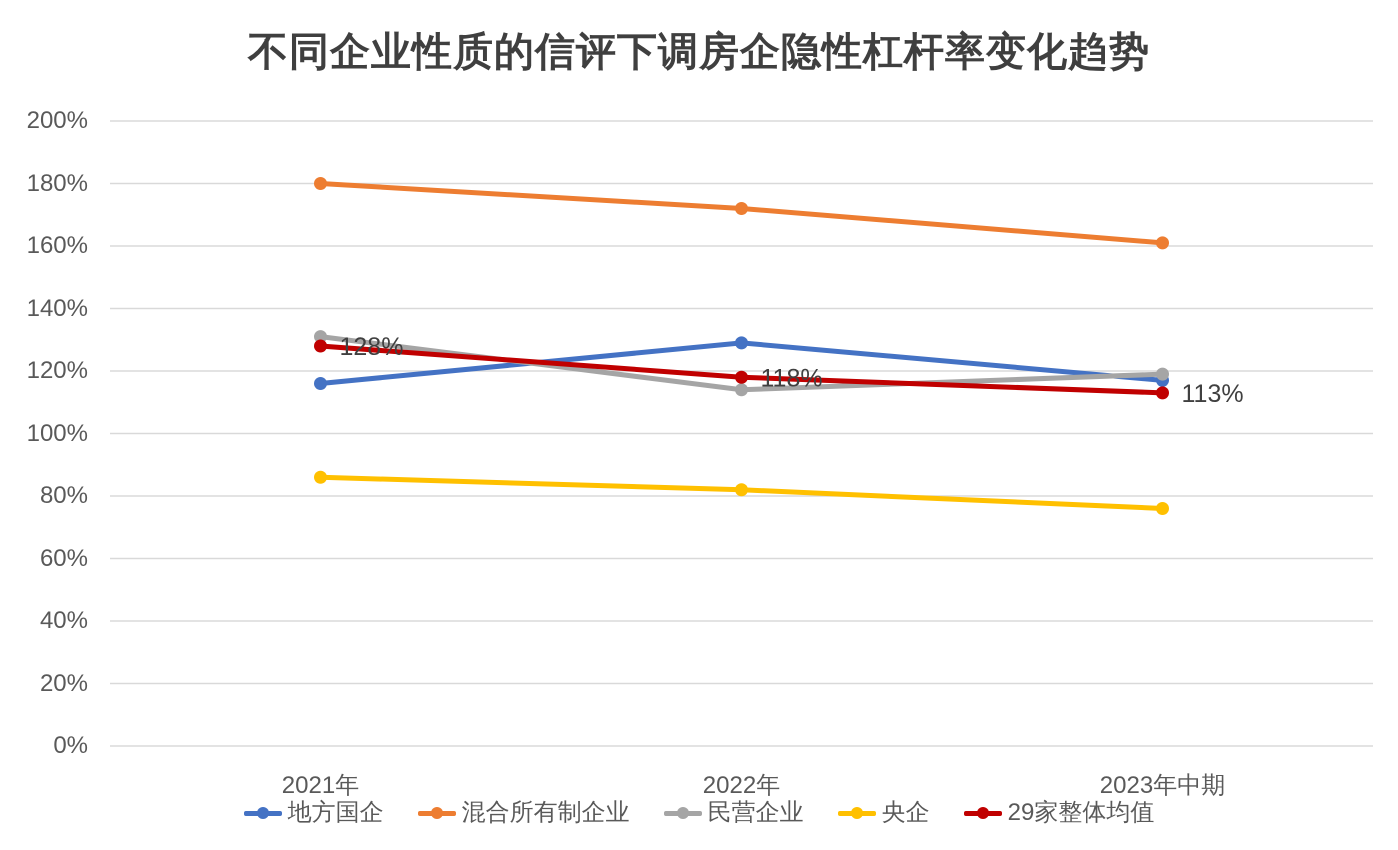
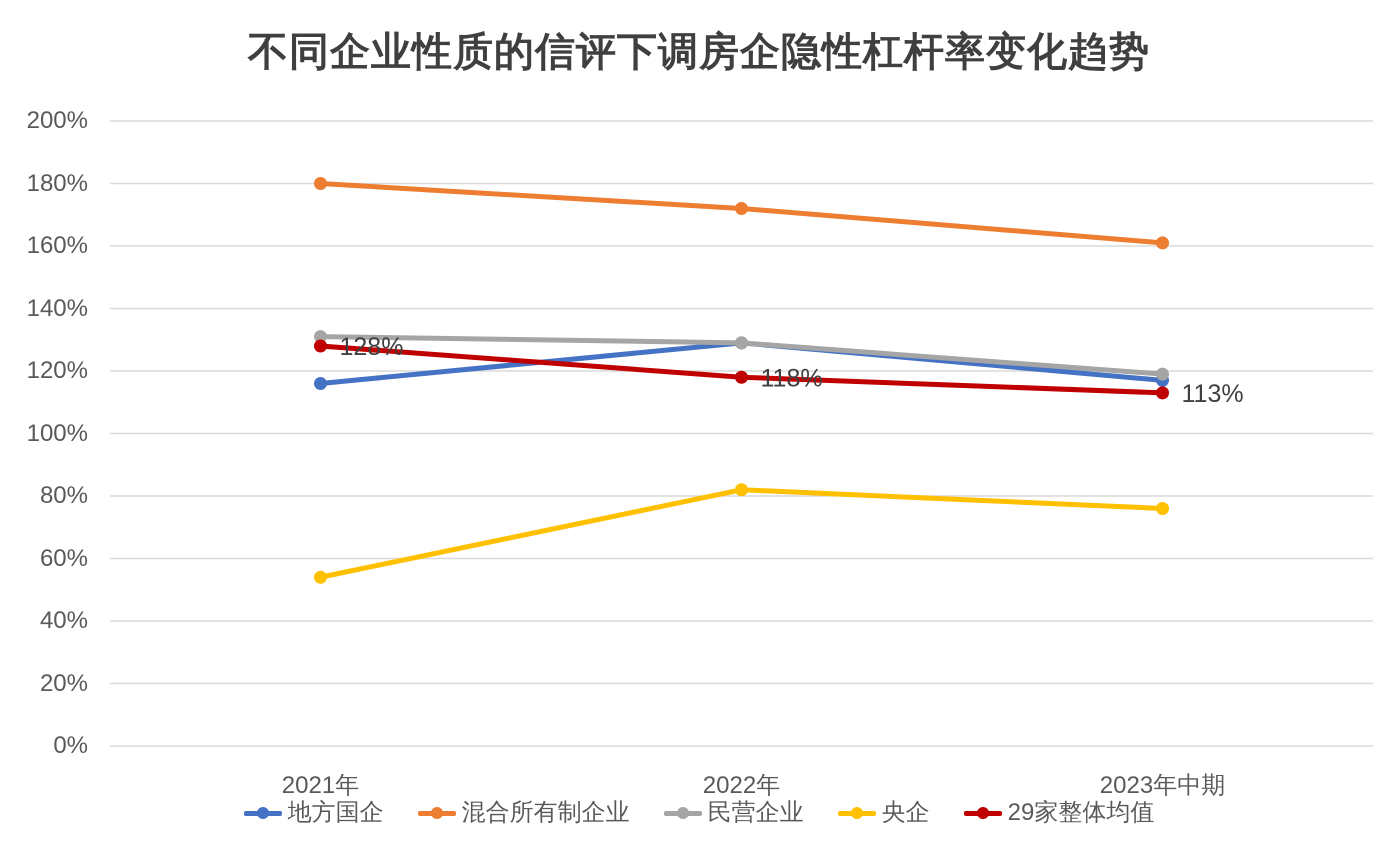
央企/2021年: 86% -> 54%
民营企业/2022年: 114% -> 129%
